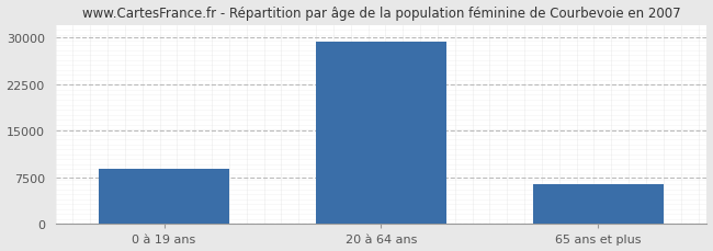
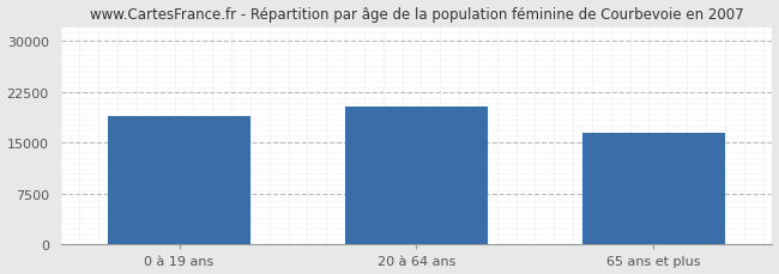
0 à 19 ans: 8800 -> 19000
20 à 64 ans: 29400 -> 20400
65 ans et plus: 6500 -> 16400
